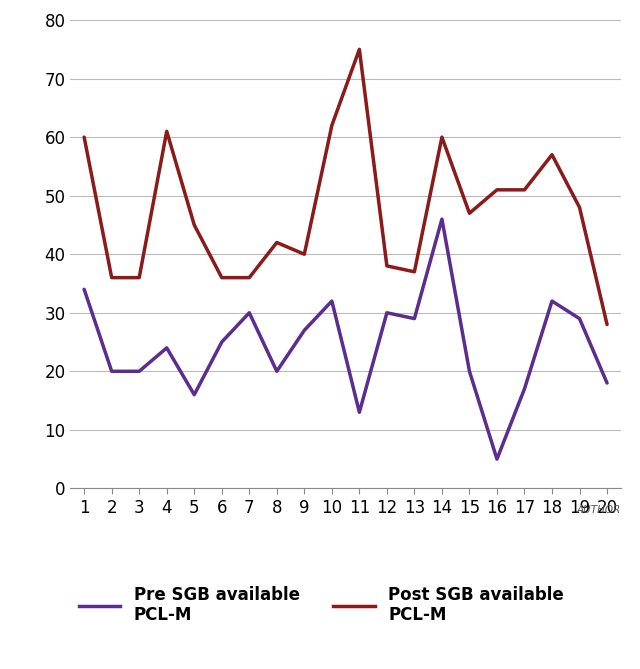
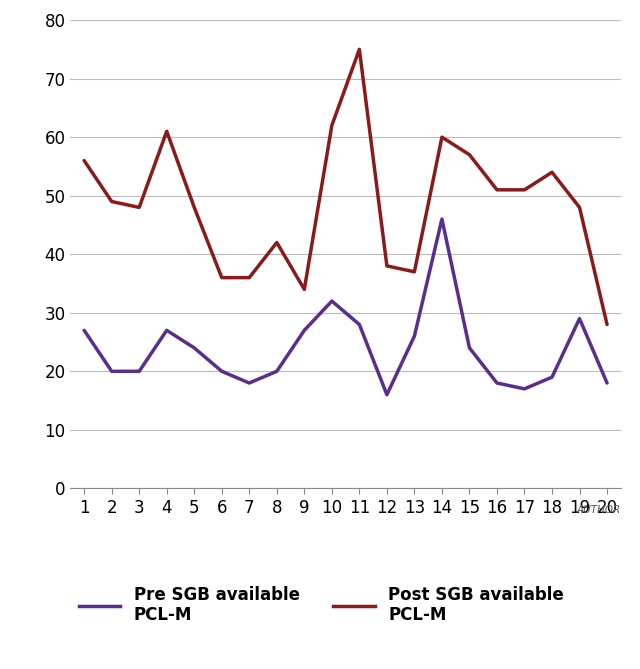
Pre SGB available PCL-M/1: 34 -> 27
Post SGB available PCL-M/1: 60 -> 56
Post SGB available PCL-M/2: 36 -> 49
Post SGB available PCL-M/3: 36 -> 48
Pre SGB available PCL-M/4: 24 -> 27
Pre SGB available PCL-M/5: 16 -> 24
Post SGB available PCL-M/5: 45 -> 48
Pre SGB available PCL-M/6: 25 -> 20
Pre SGB available PCL-M/7: 30 -> 18
Post SGB available PCL-M/9: 40 -> 34
Pre SGB available PCL-M/11: 13 -> 28
Pre SGB available PCL-M/12: 30 -> 16
Pre SGB available PCL-M/13: 29 -> 26
Pre SGB available PCL-M/15: 20 -> 24
Post SGB available PCL-M/15: 47 -> 57
Pre SGB available PCL-M/16: 5 -> 18
Pre SGB available PCL-M/18: 32 -> 19
Post SGB available PCL-M/18: 57 -> 54
